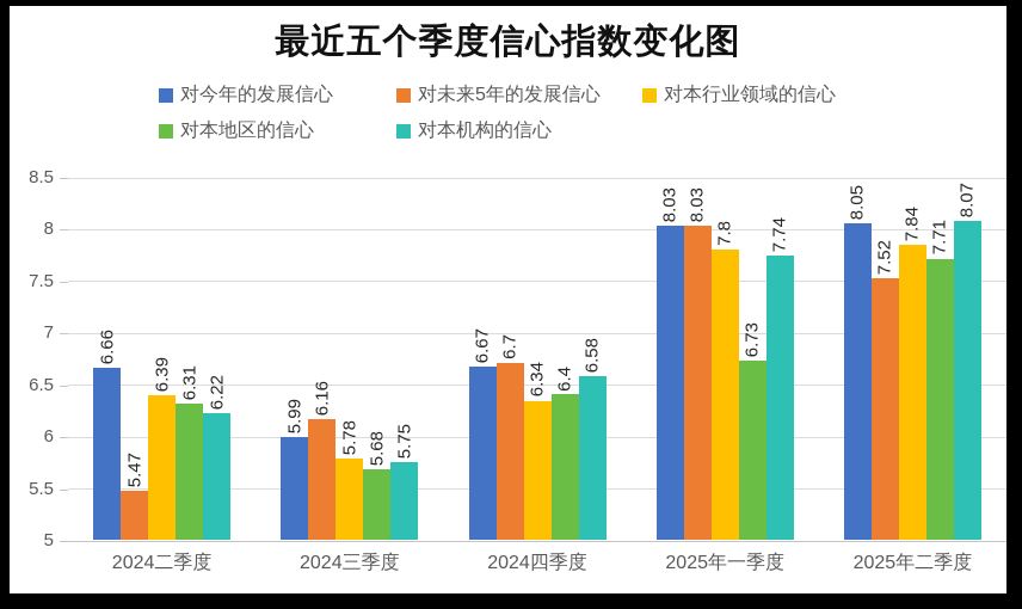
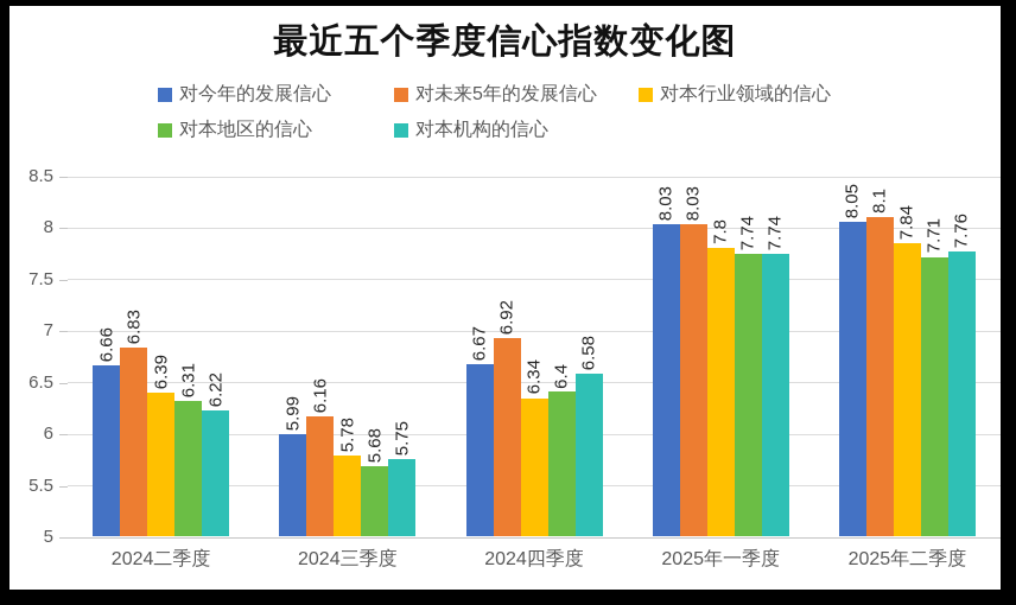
对未来5年的发展信心/2024二季度: 5.47 -> 6.83
对未来5年的发展信心/2024四季度: 6.7 -> 6.92
对本地区的信心/2025年一季度: 6.73 -> 7.74
对未来5年的发展信心/2025年二季度: 7.52 -> 8.1
对本机构的信心/2025年二季度: 8.07 -> 7.76
